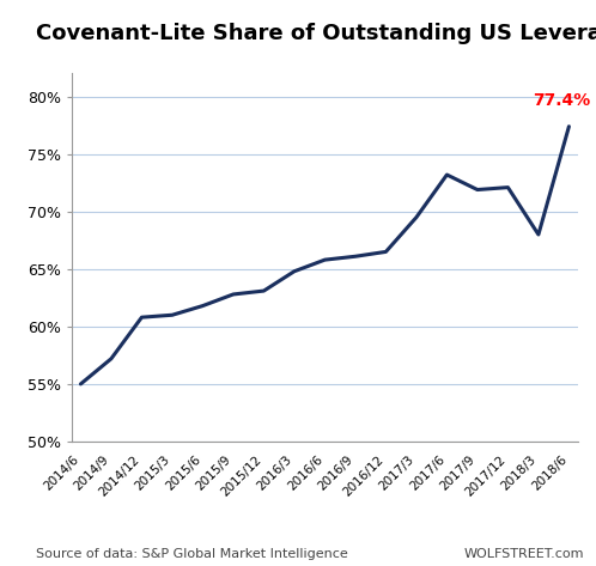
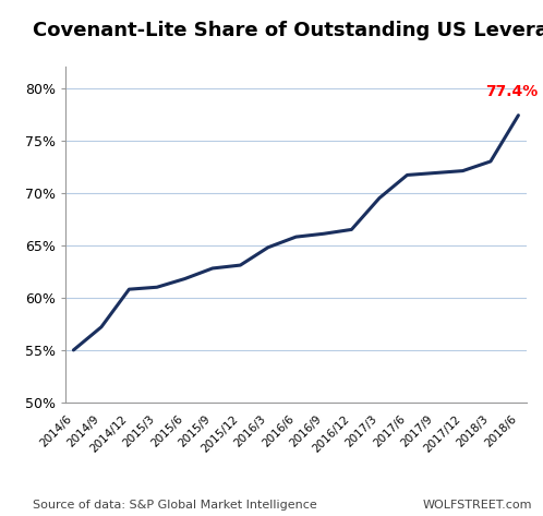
2017/6: 73.2% -> 71.7%
2018/3: 68.0% -> 73.0%
